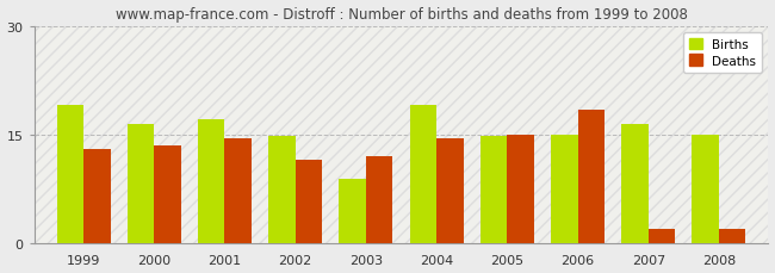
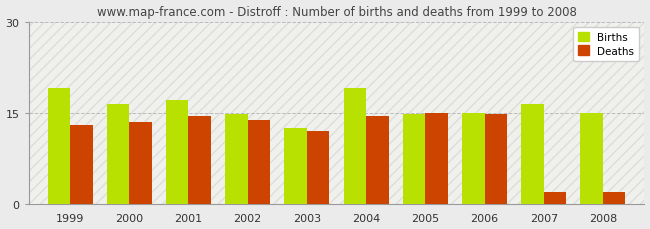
Deaths/2002: 11.4 -> 13.8
Births/2003: 8.8 -> 12.5
Deaths/2006: 18.4 -> 14.7
